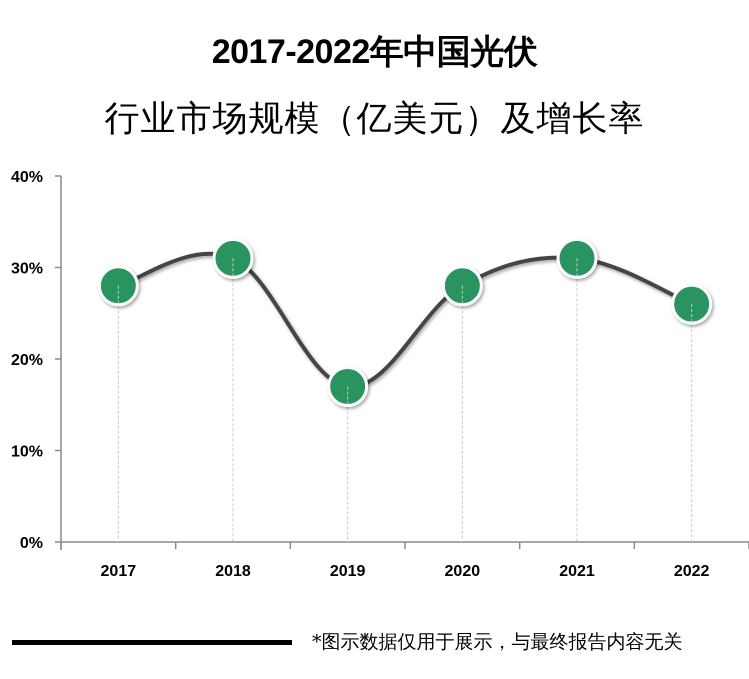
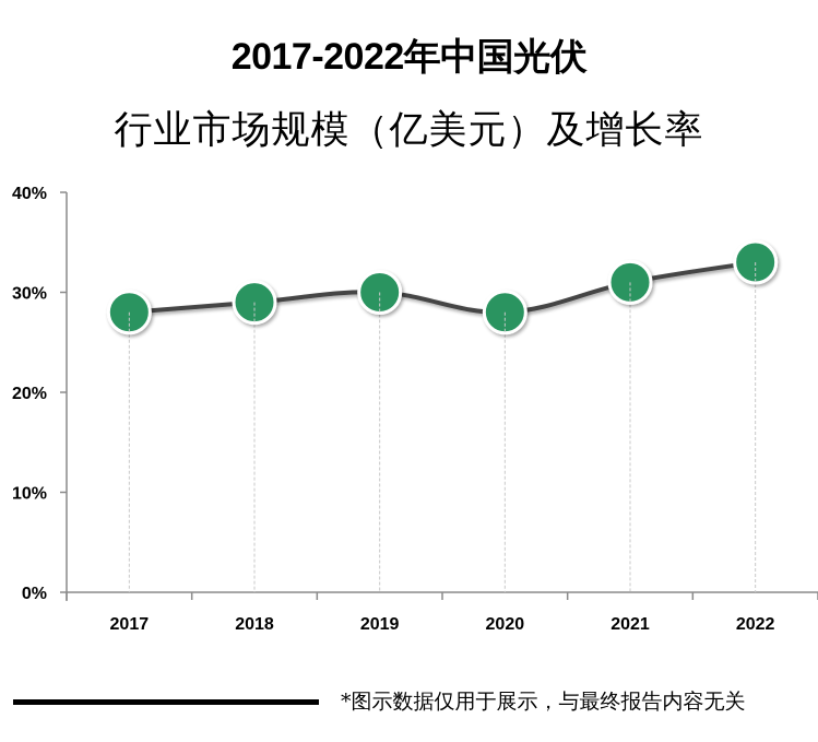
2018: 31% -> 29%
2019: 17% -> 30%
2022: 26% -> 33%
